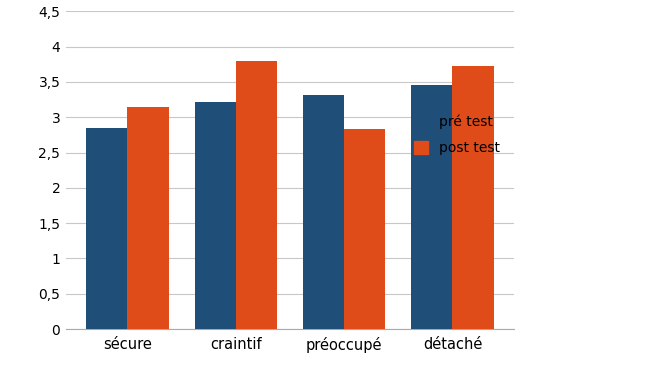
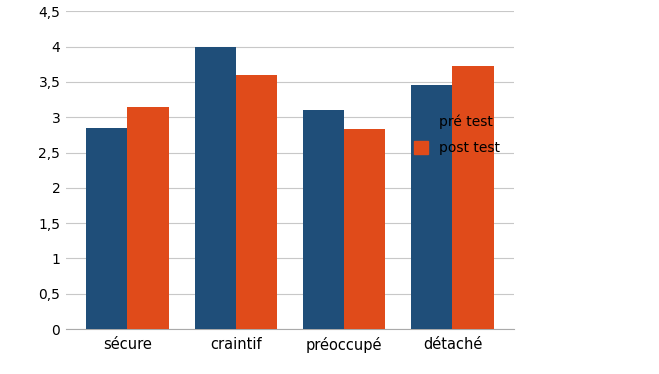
pré test/craintif: 3,22 -> 4,00
post test/craintif: 3,80 -> 3,60
pré test/préoccupé: 3,32 -> 3,10
